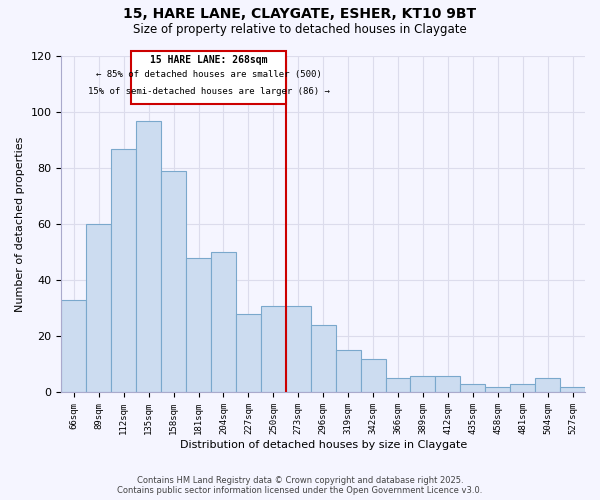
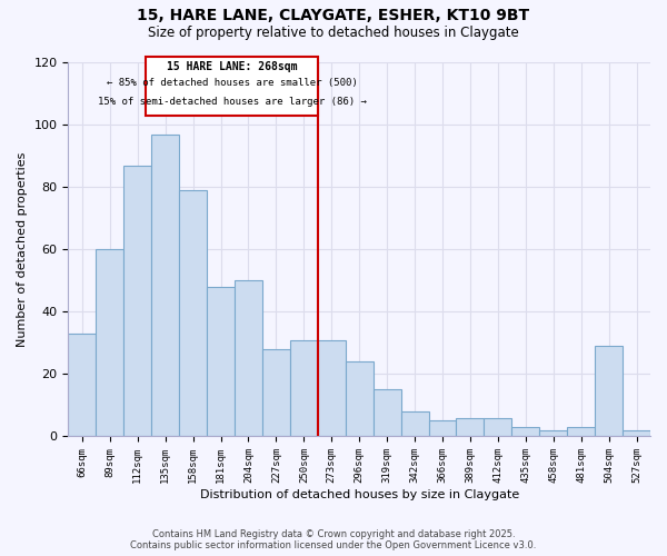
342sqm: 12 -> 8
504sqm: 5 -> 29
